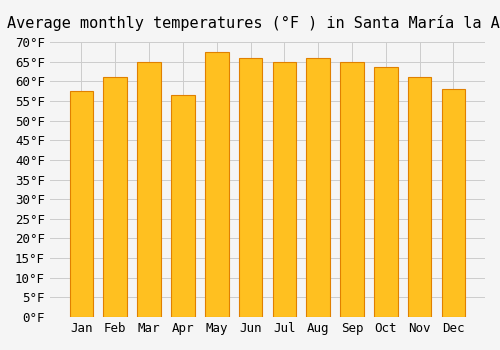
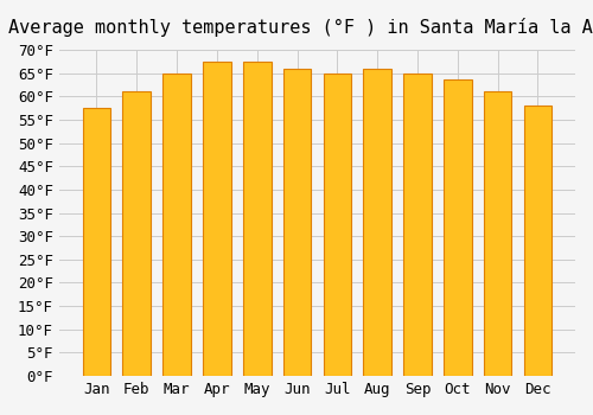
Apr: 56.5°F -> 67.5°F
